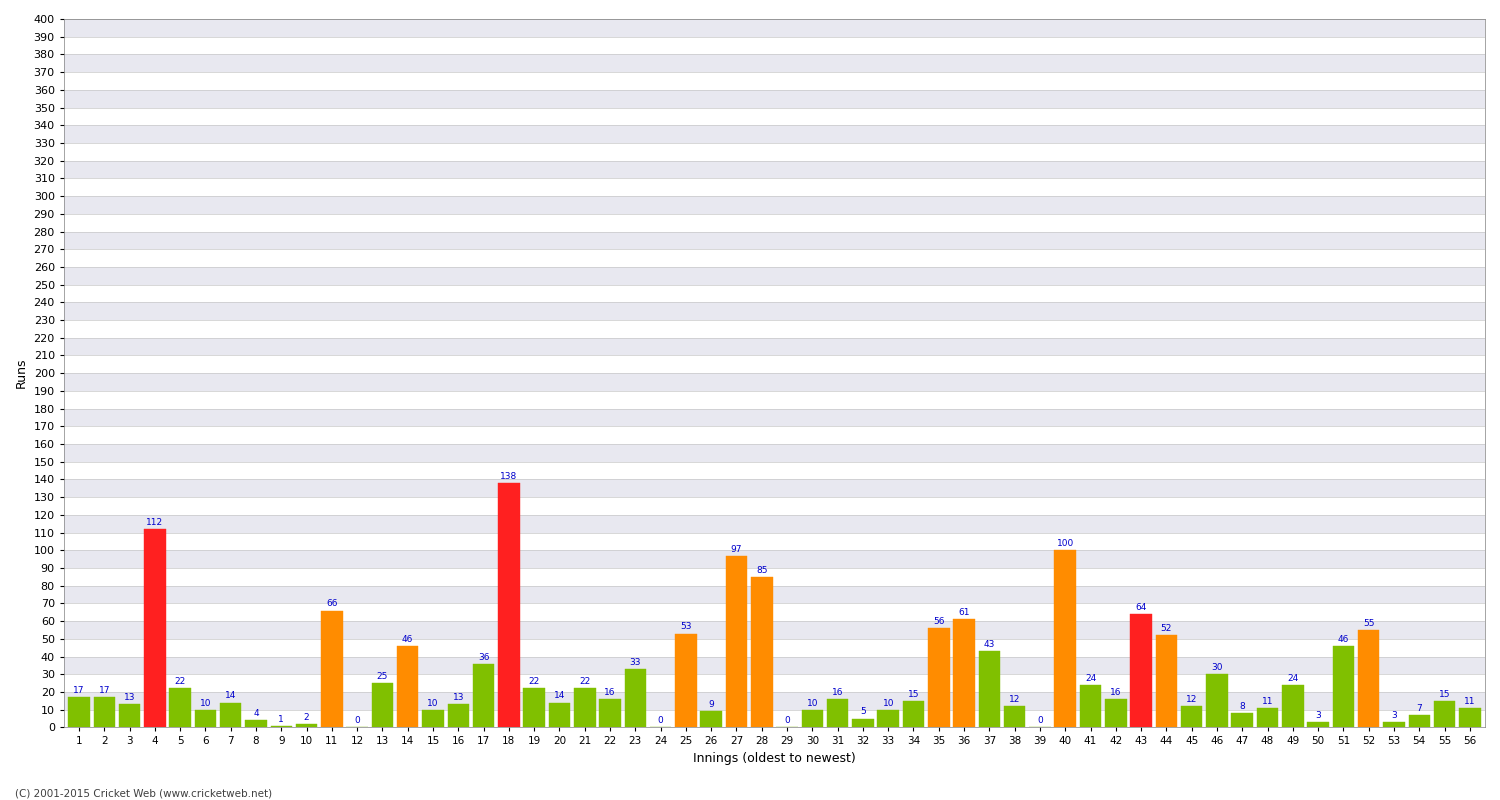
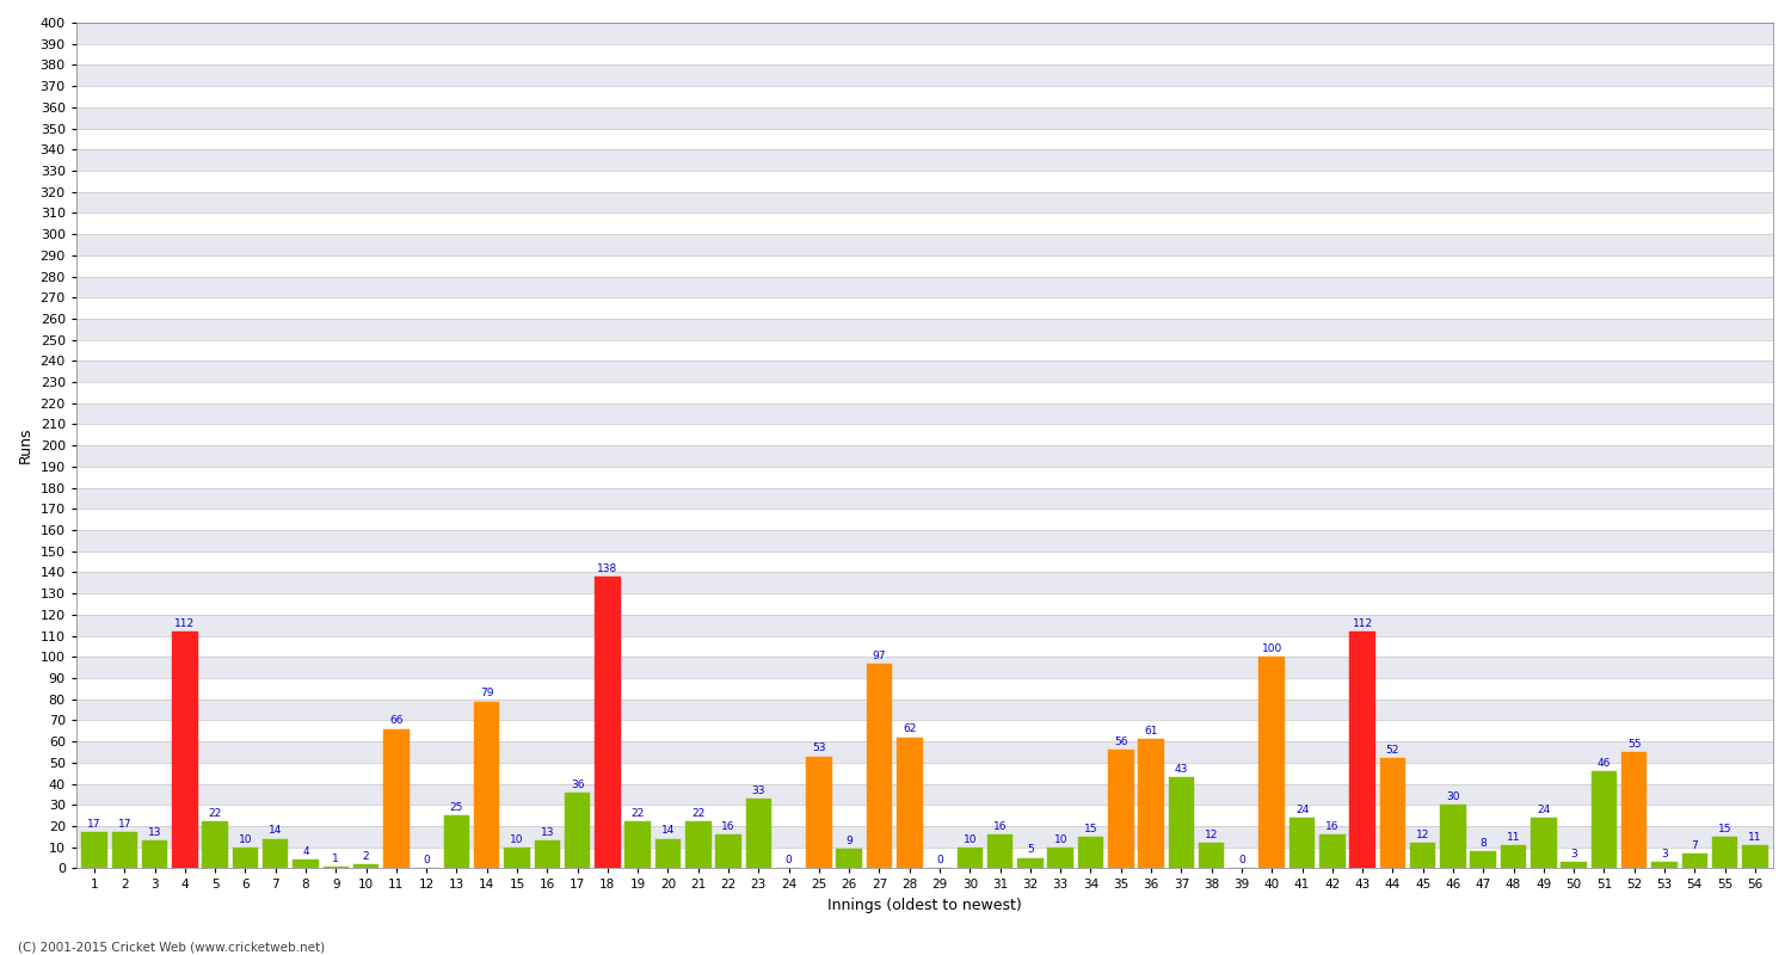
14: 46 -> 79
28: 85 -> 62
43: 64 -> 112
